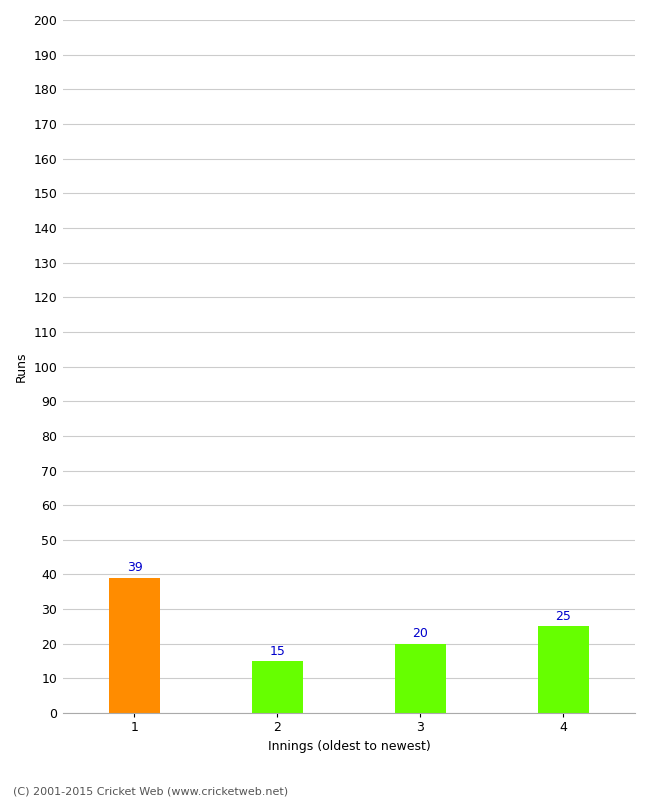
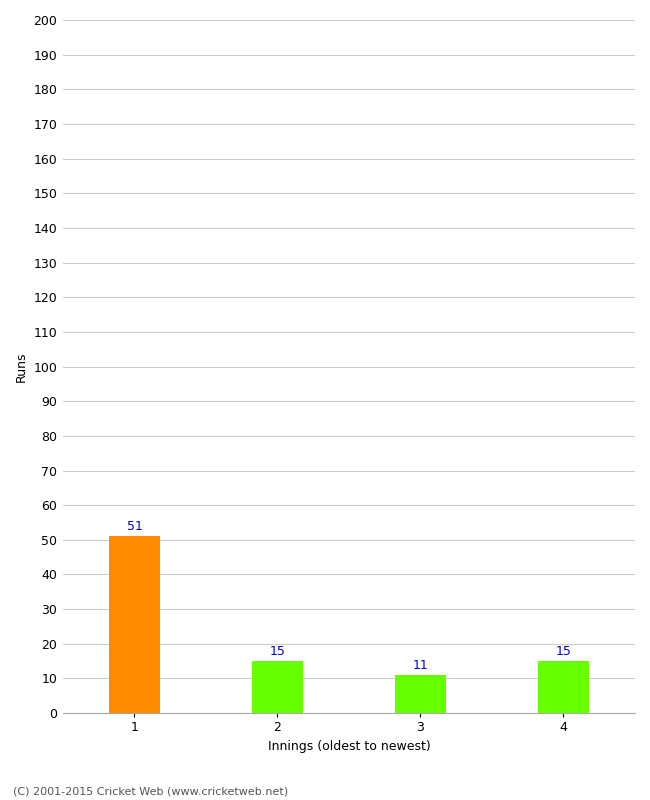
1: 39 -> 51
3: 20 -> 11
4: 25 -> 15
